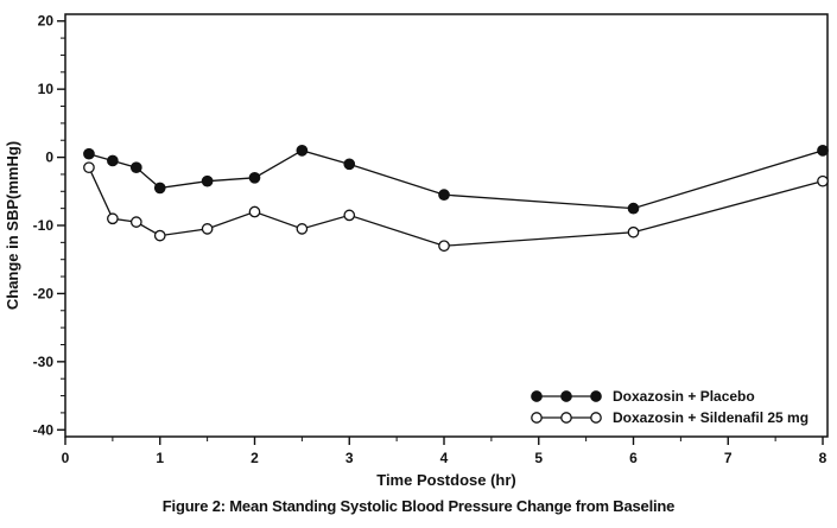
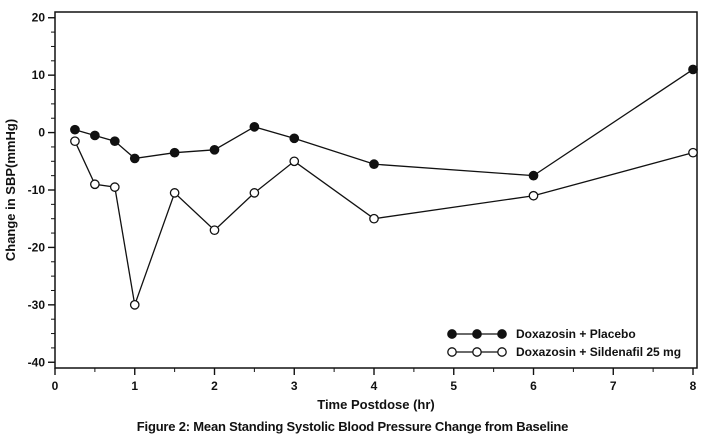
Doxazosin + Sildenafil 25 mg/1: -12 -> -30
Doxazosin + Sildenafil 25 mg/2: -8 -> -17
Doxazosin + Sildenafil 25 mg/3: -8 -> -5
Doxazosin + Sildenafil 25 mg/4: -13 -> -15
Doxazosin + Placebo/8: 1 -> 11
